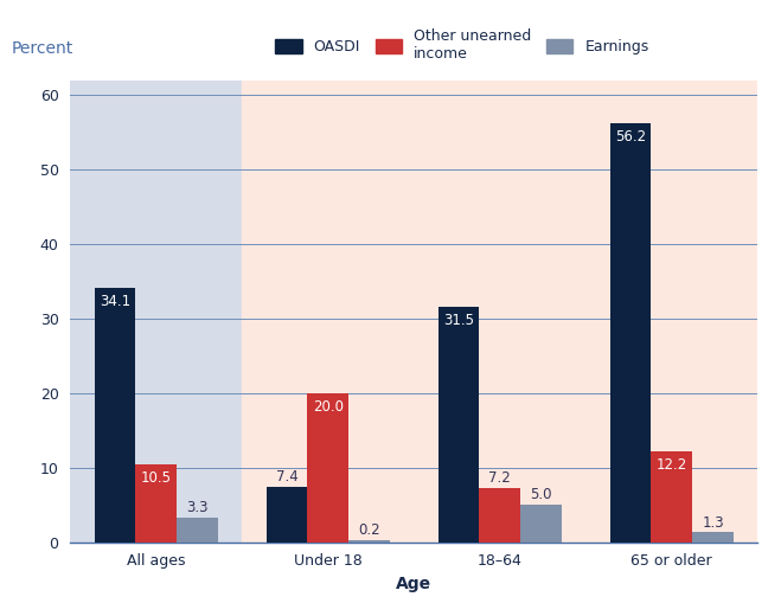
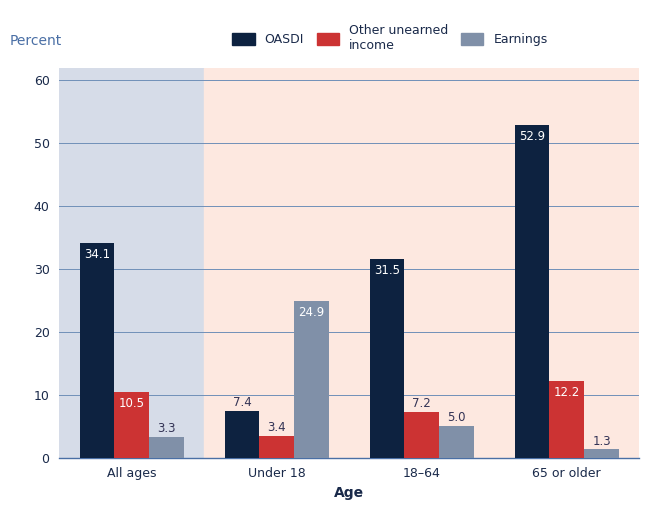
Other unearned income/Under 18: 20.0 -> 3.4
Earnings/Under 18: 0.2 -> 24.9
OASDI/65 or older: 56.2 -> 52.9
